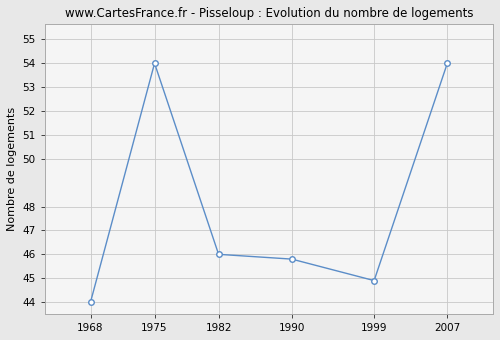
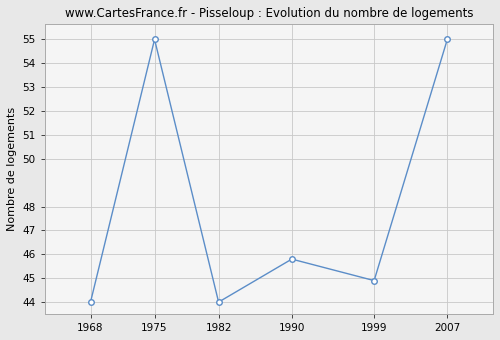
1975: 54.0 -> 55.0
1982: 46.0 -> 44.0
2007: 54.0 -> 55.0
